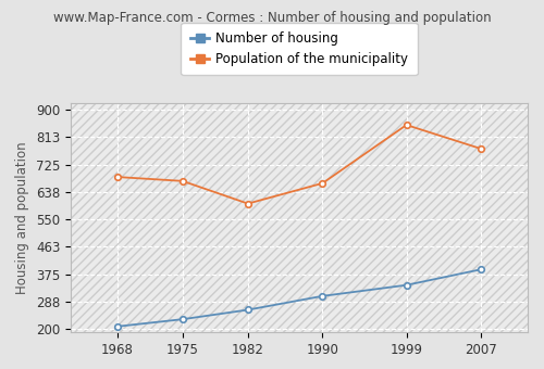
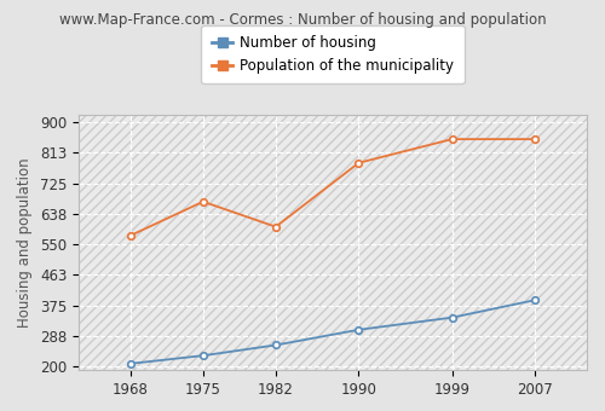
Population of the municipality/1968: 685 -> 575
Population of the municipality/1990: 665 -> 783
Population of the municipality/2007: 775 -> 851
